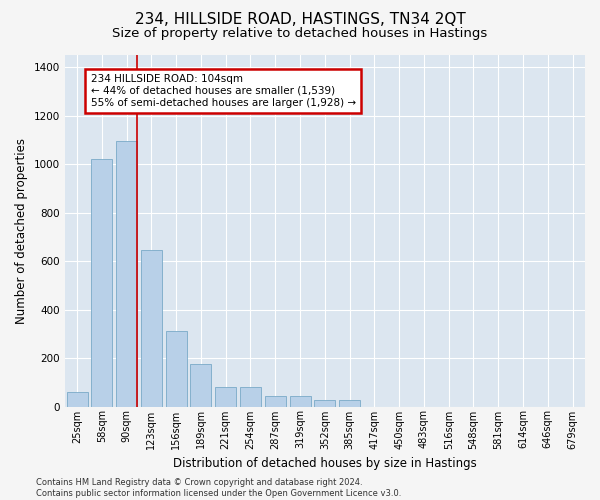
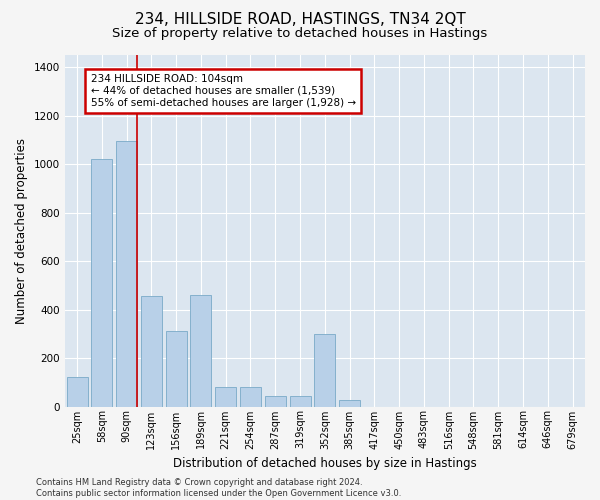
25sqm: 60 -> 120
123sqm: 645 -> 455
189sqm: 175 -> 460
352sqm: 25 -> 300
